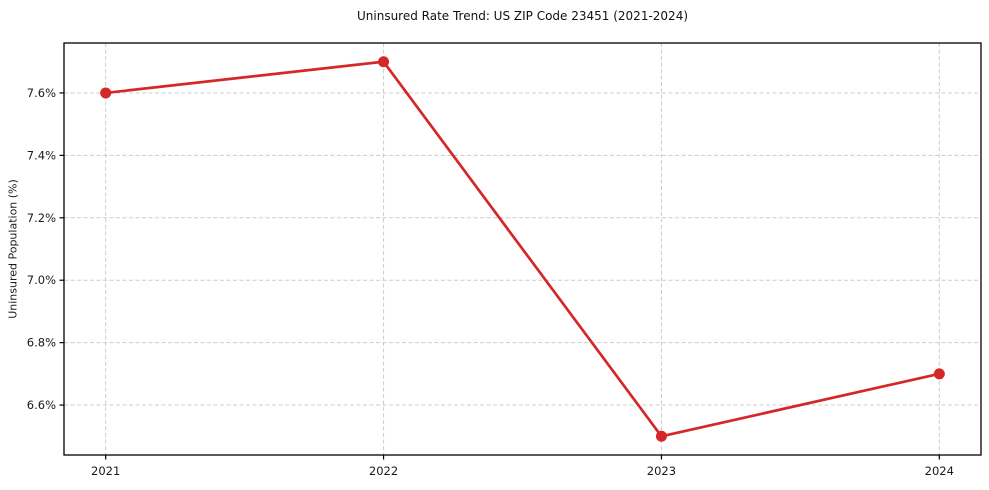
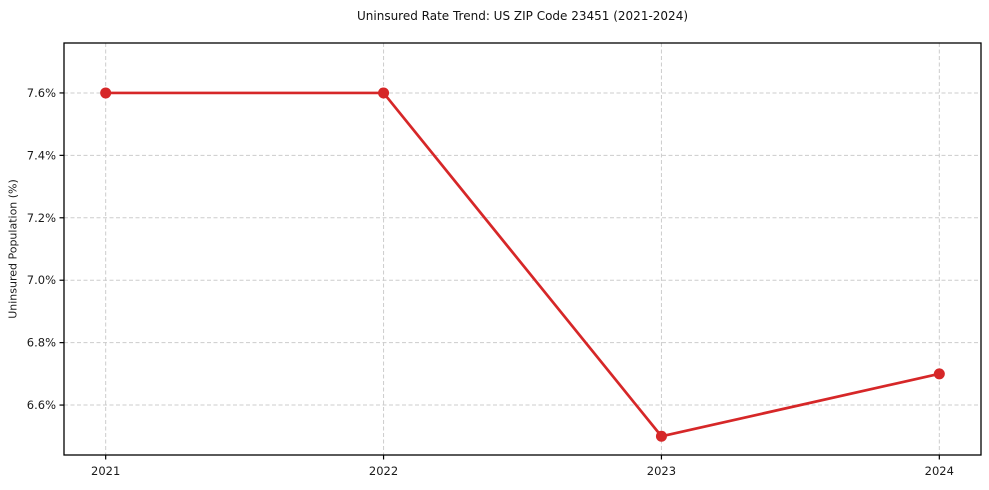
2022: 7.7% -> 7.6%
